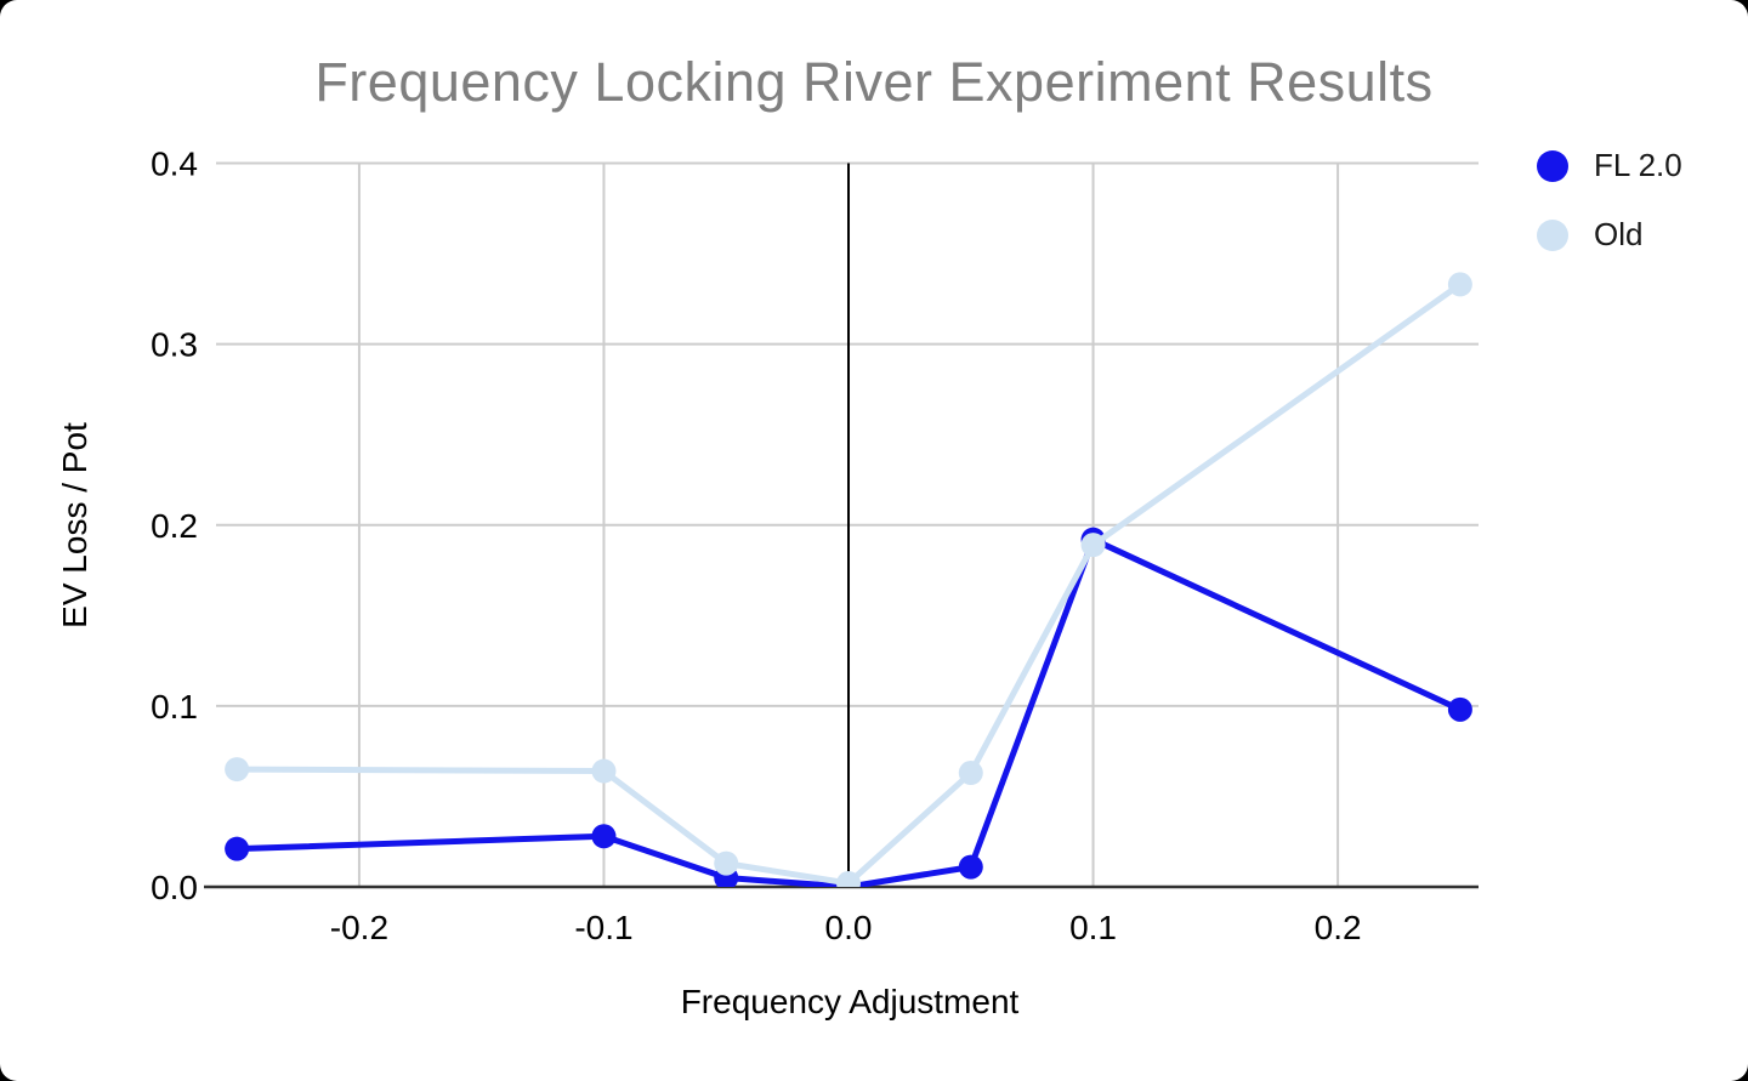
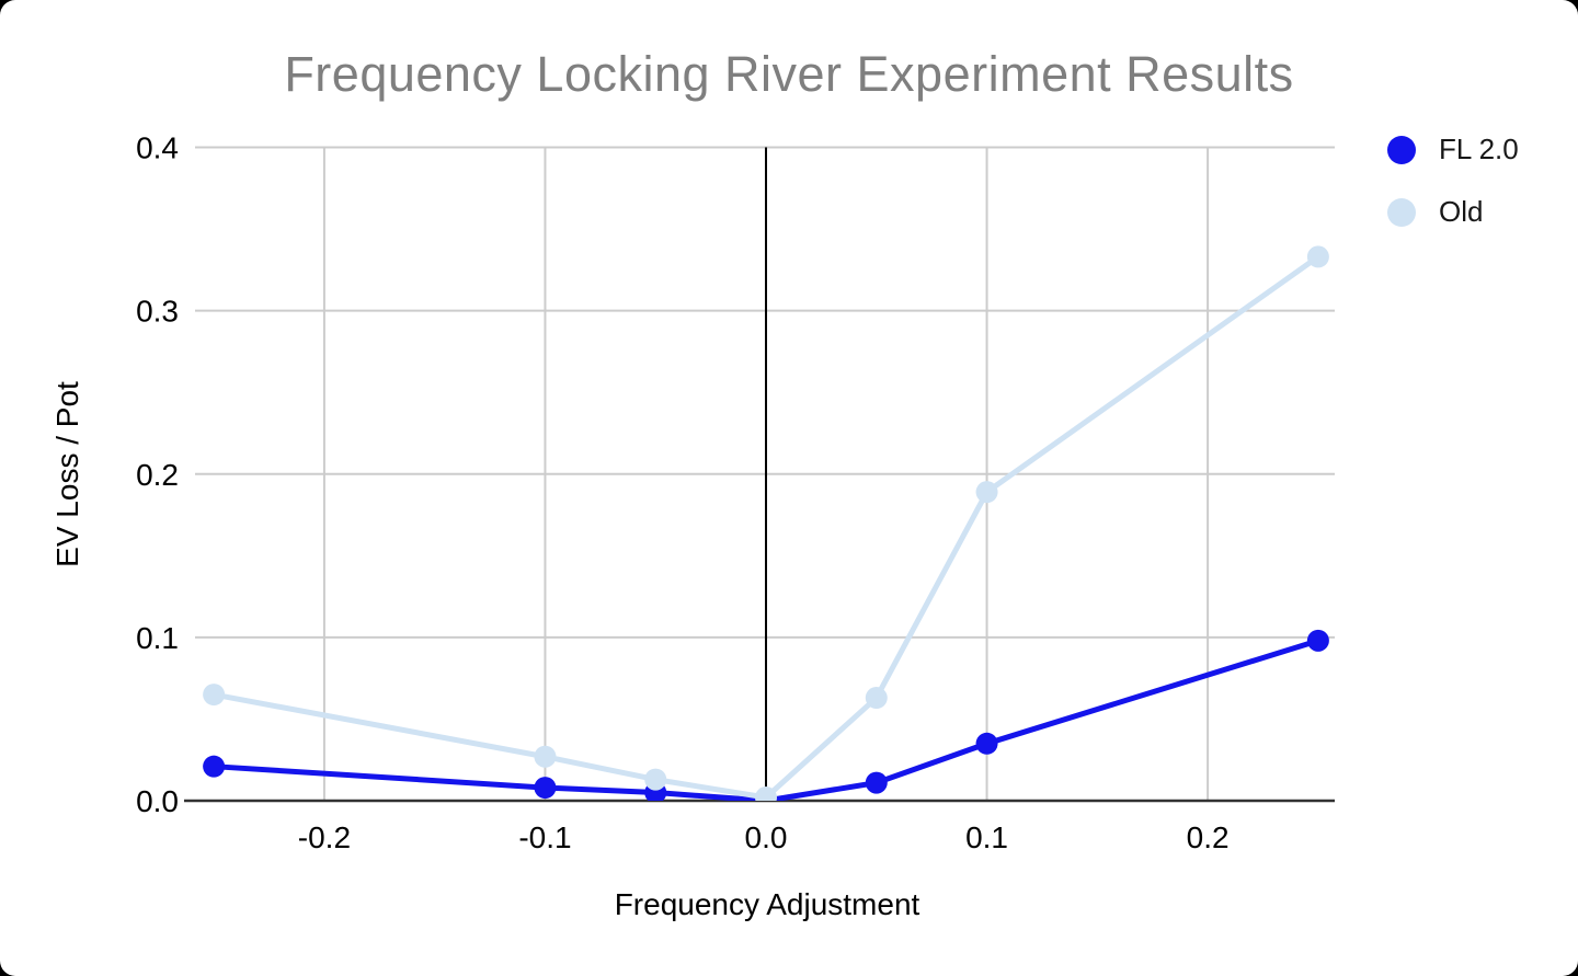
FL 2.0/-0.1: 0.028 -> 0.008
Old/-0.1: 0.064 -> 0.027
FL 2.0/0.1: 0.192 -> 0.035
